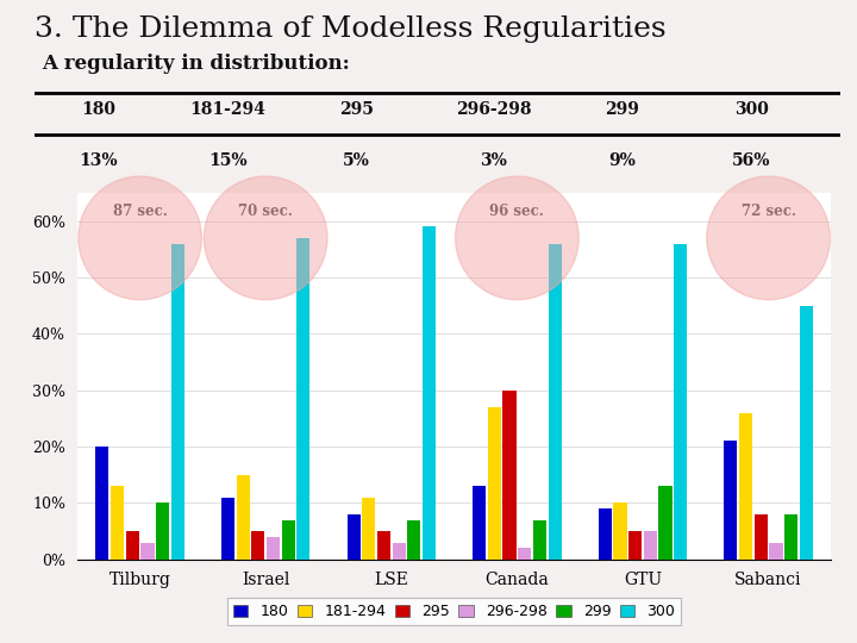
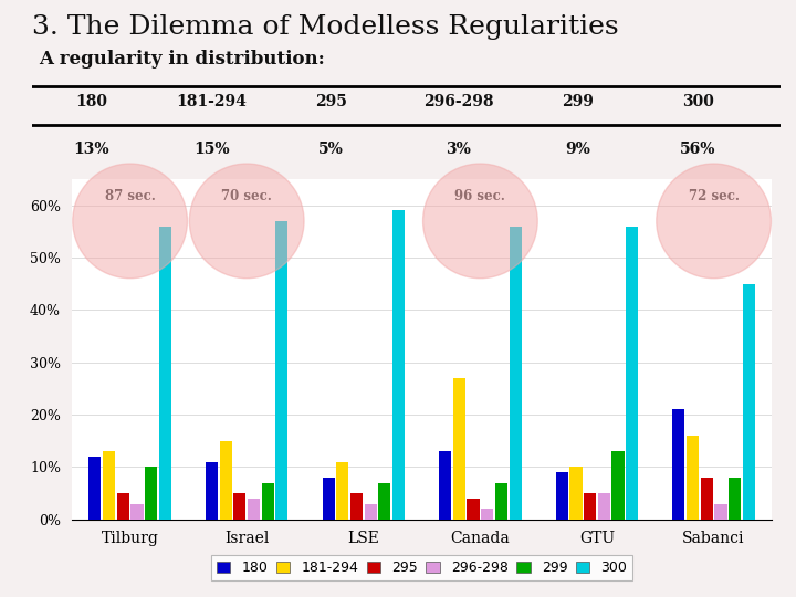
180/Tilburg: 20% -> 12%
295/Canada: 30% -> 4%
181-294/Sabanci: 26% -> 16%
